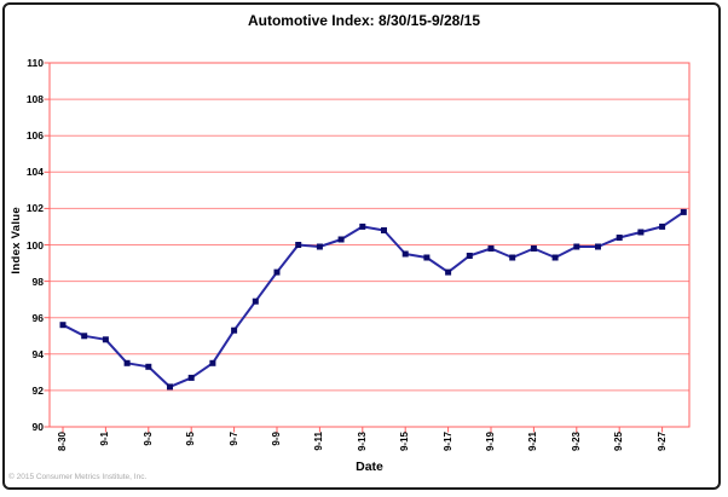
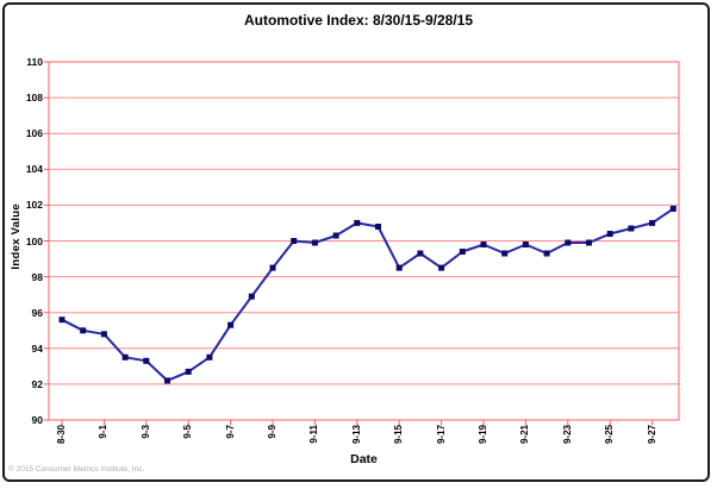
9-15: 99.5 -> 98.5
